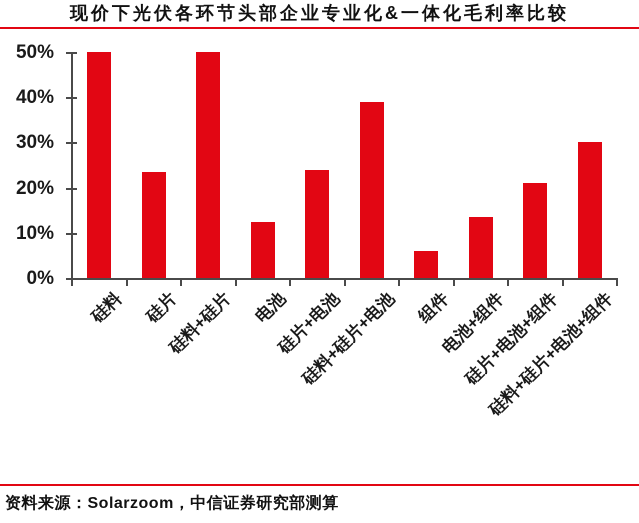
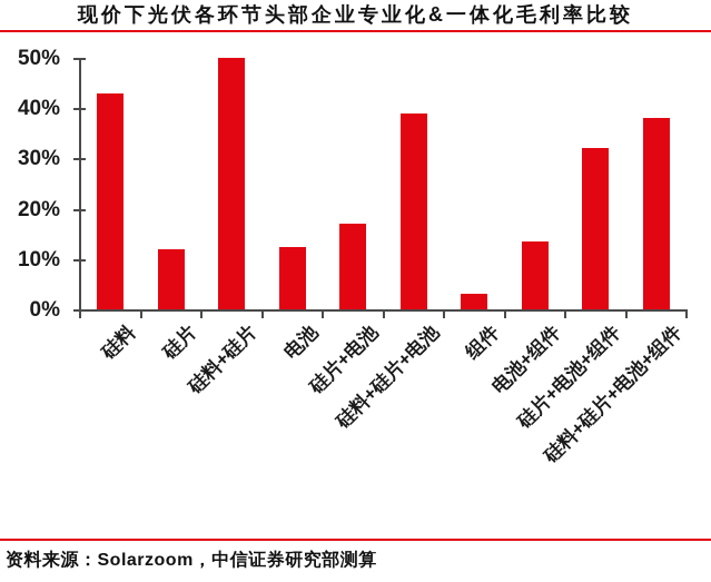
硅料: 50% -> 43%
硅片: 24% -> 12%
硅片+电池: 24% -> 17%
组件: 6% -> 3%
硅片+电池+组件: 21% -> 32%
硅料+硅片+电池+组件: 30% -> 38%
